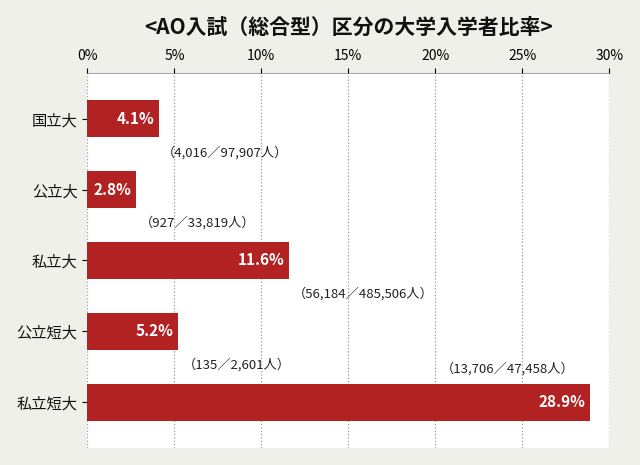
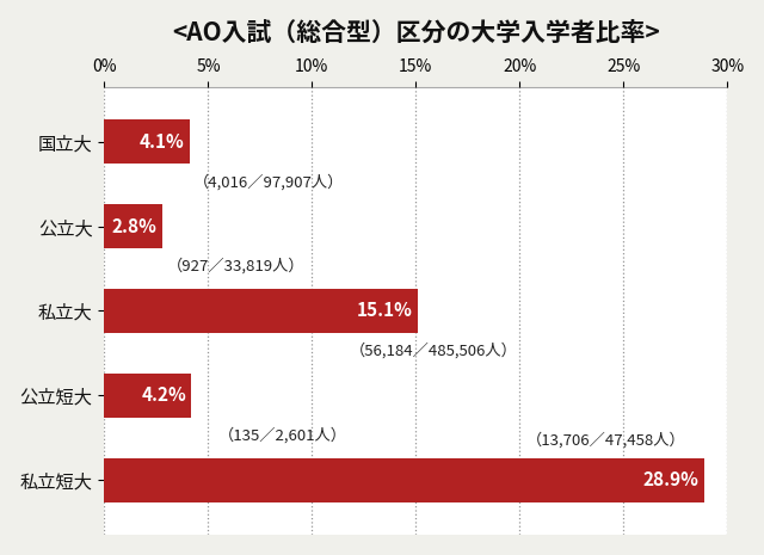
私立大: 11.6% -> 15.1%
公立短大: 5.2% -> 4.2%
